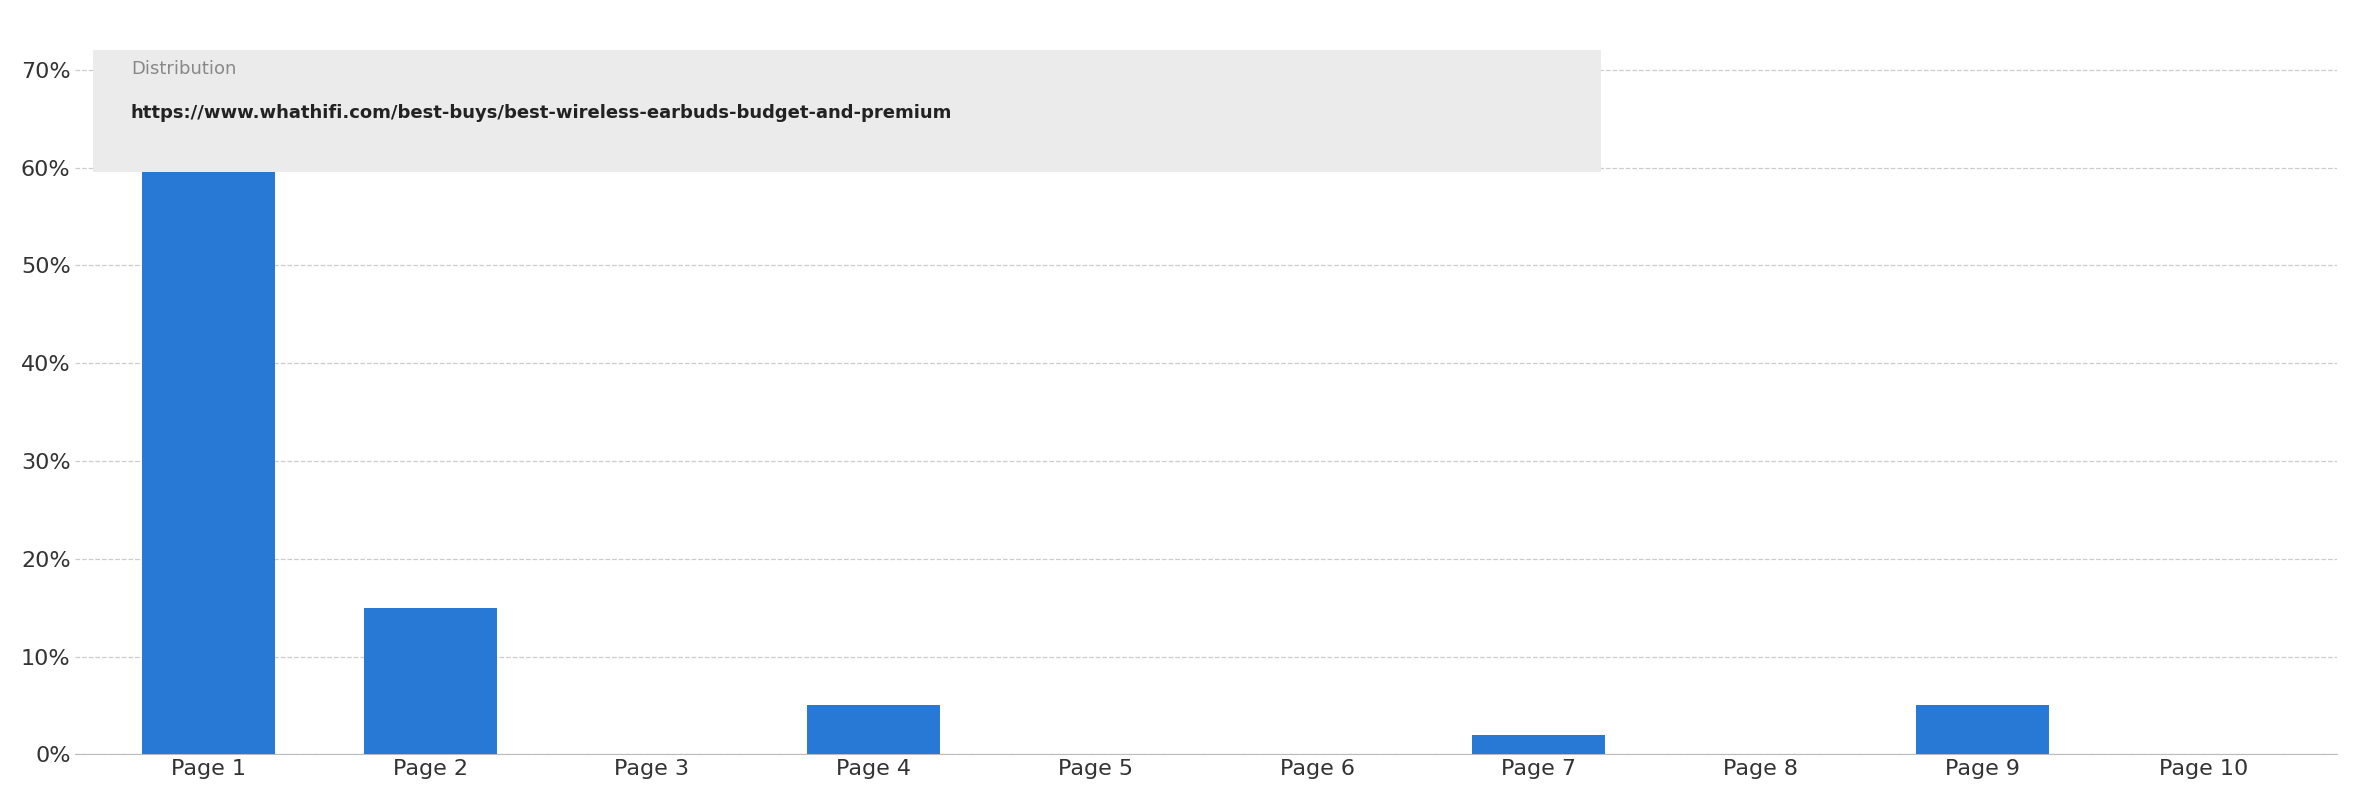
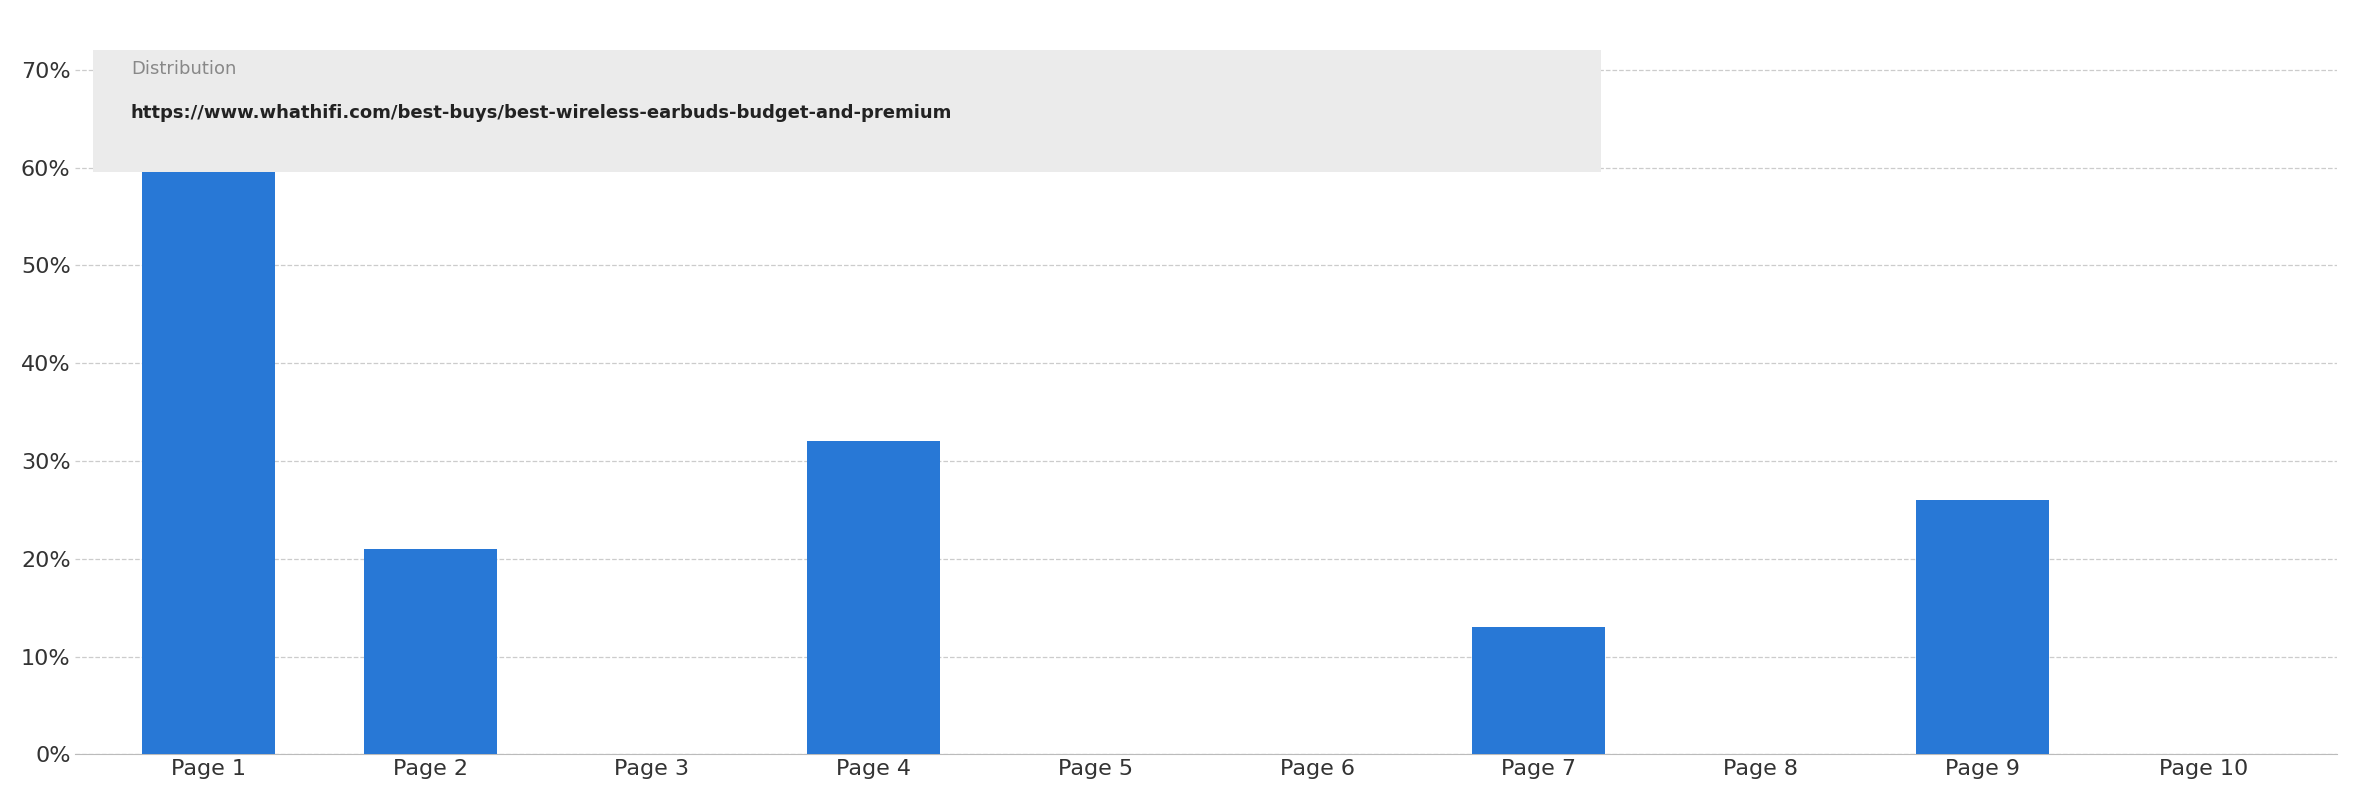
Page 2: 15% -> 21%
Page 4: 5% -> 32%
Page 7: 2% -> 13%
Page 9: 5% -> 26%
